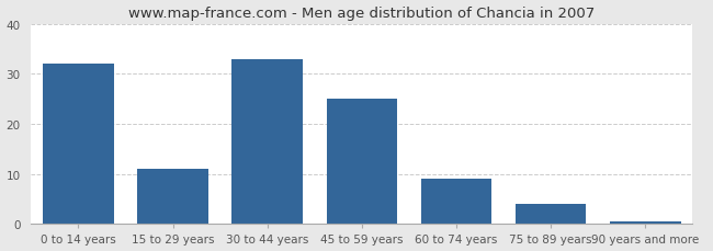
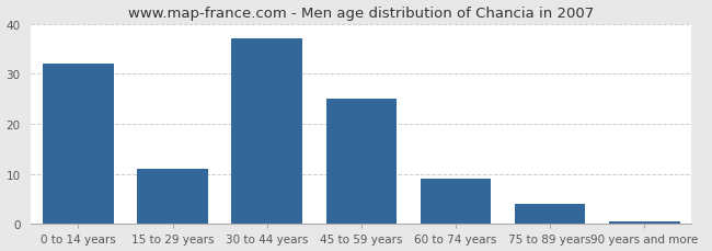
30 to 44 years: 33.0 -> 37.0
